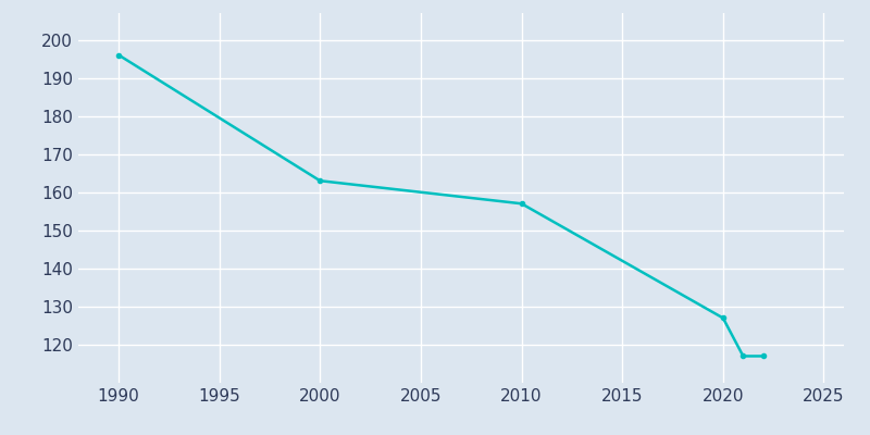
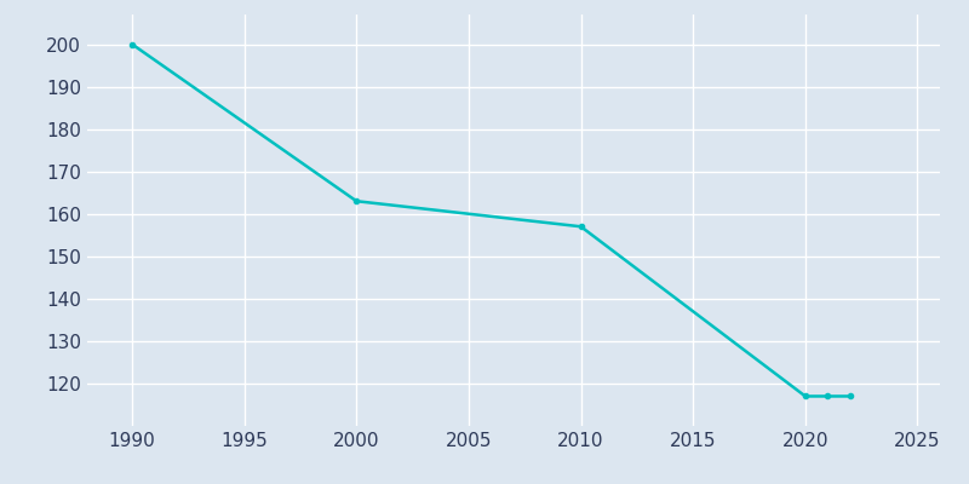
1990: 196 -> 200
2020: 127 -> 117
